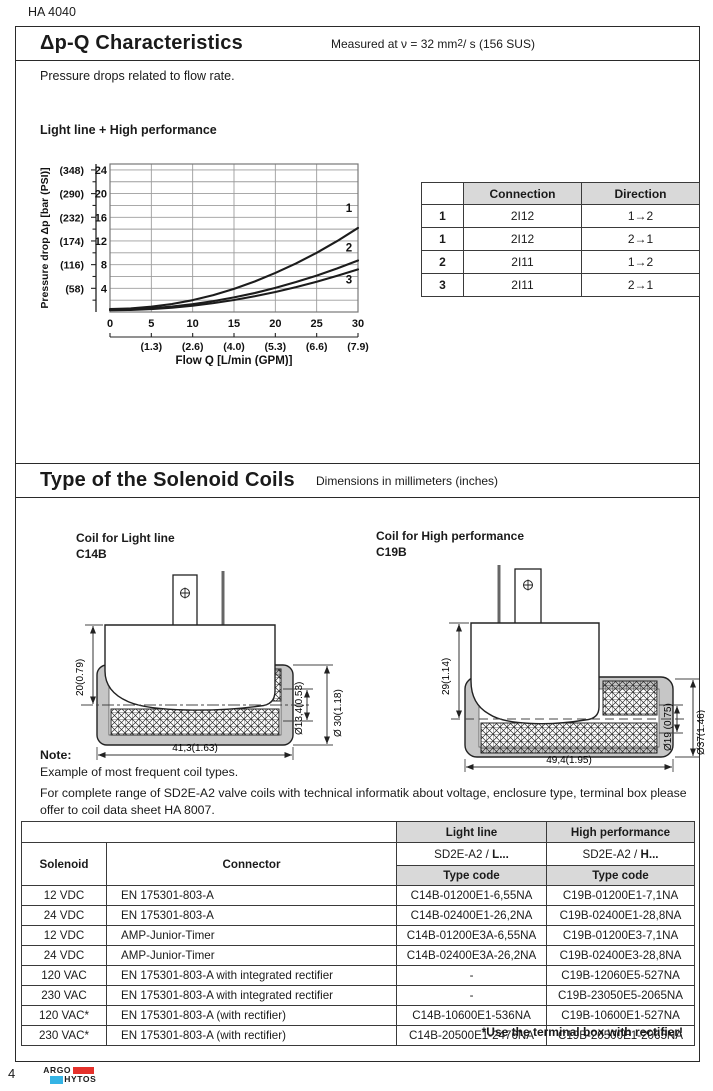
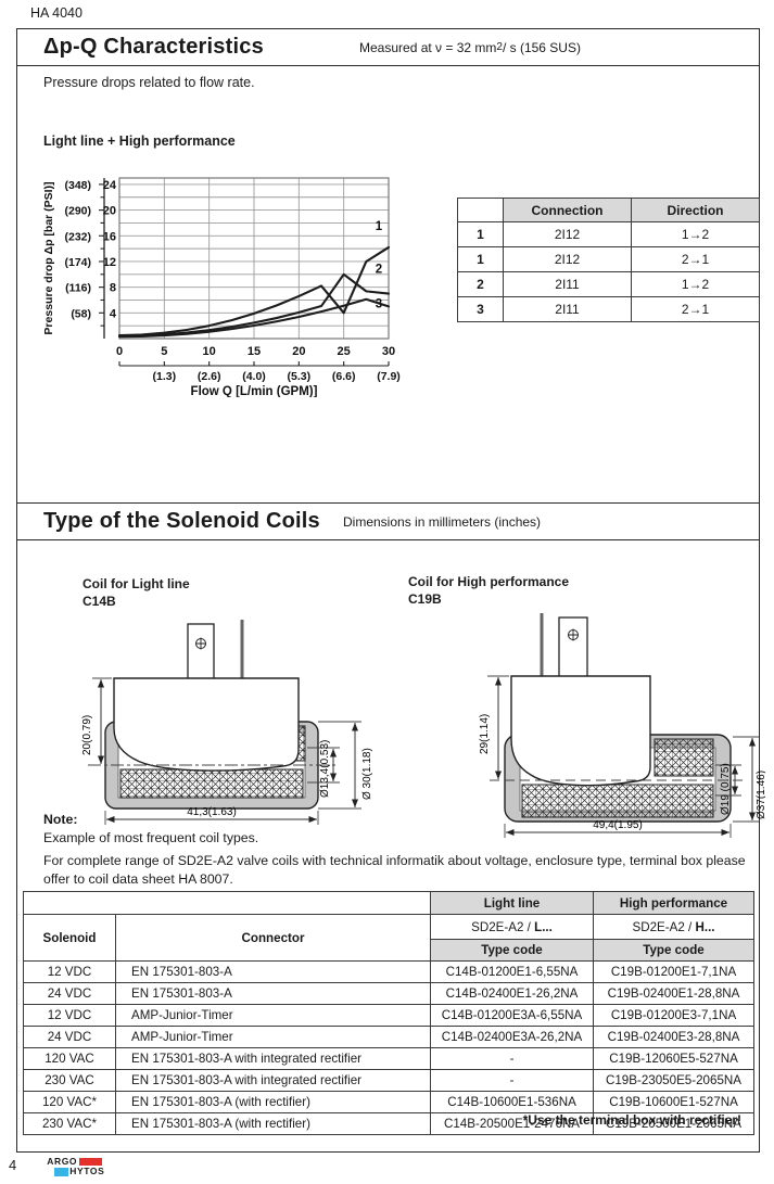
1/25: 10 -> 4
2/25: 6 -> 10
2/30: 9 -> 7
3/30: 7 -> 5
